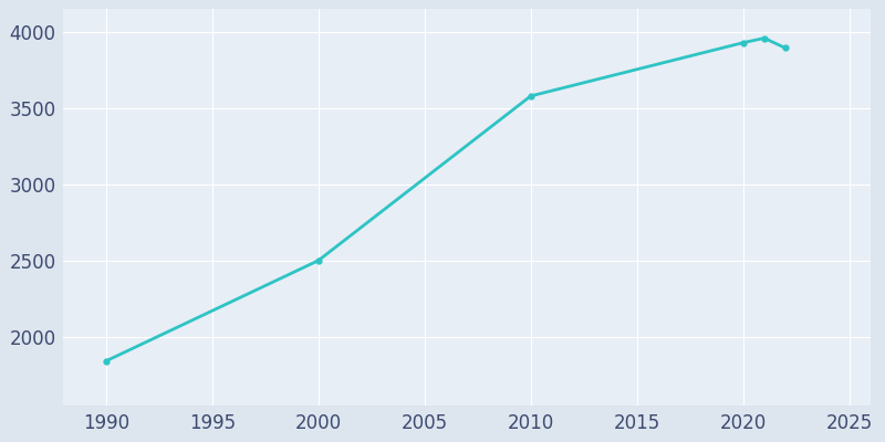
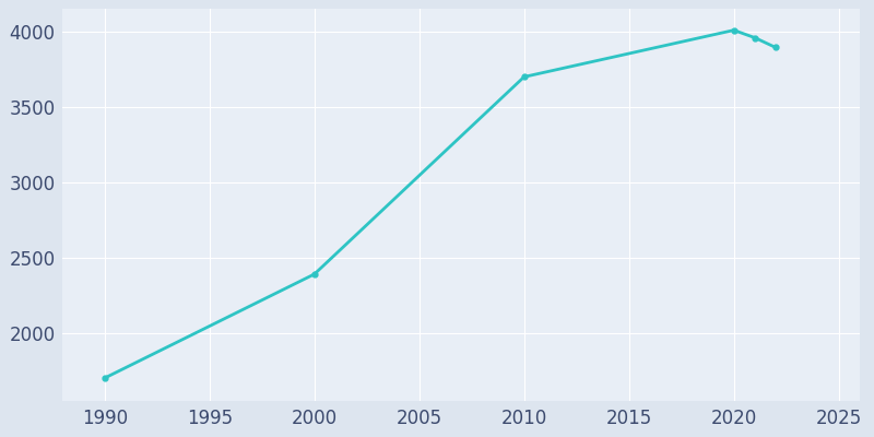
1990: 1840 -> 1700
2000: 2500 -> 2390
2010: 3580 -> 3700
2020: 3930 -> 4010
